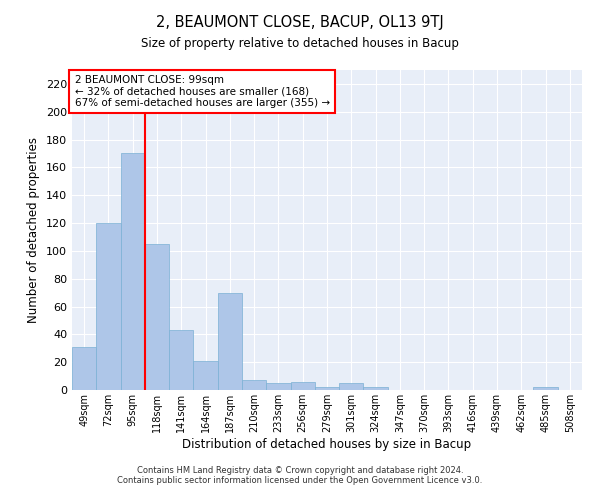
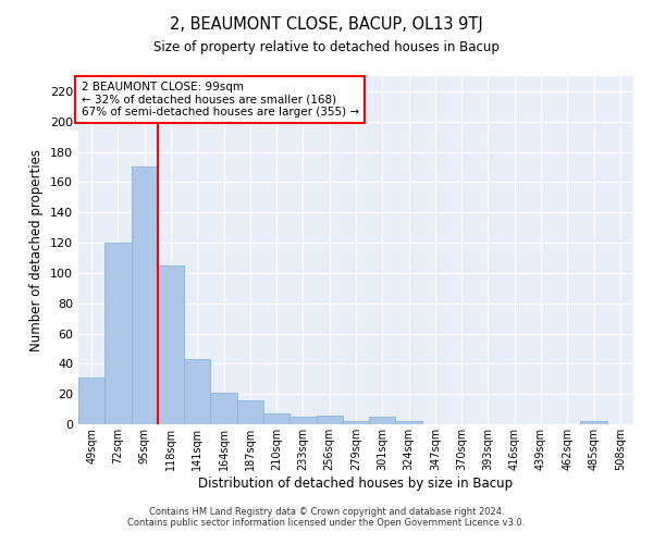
187sqm: 70 -> 16
